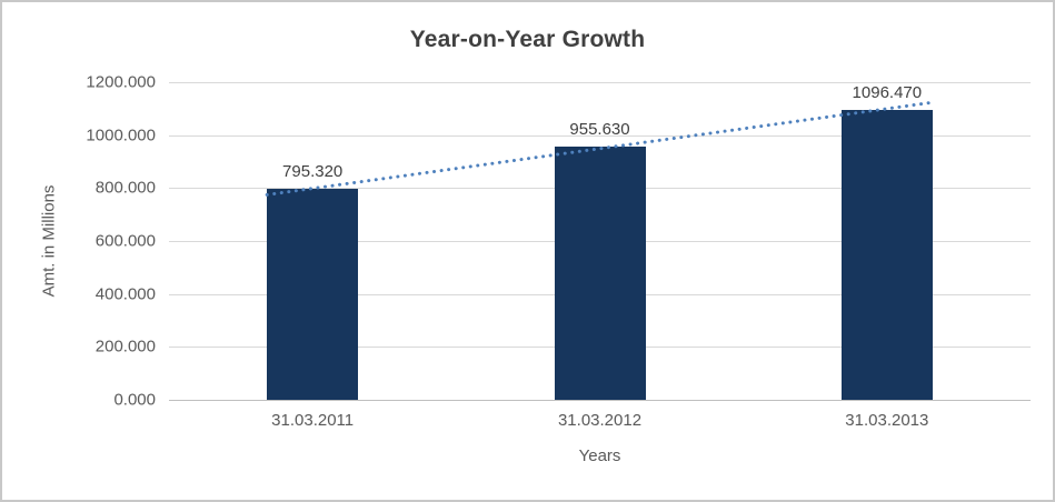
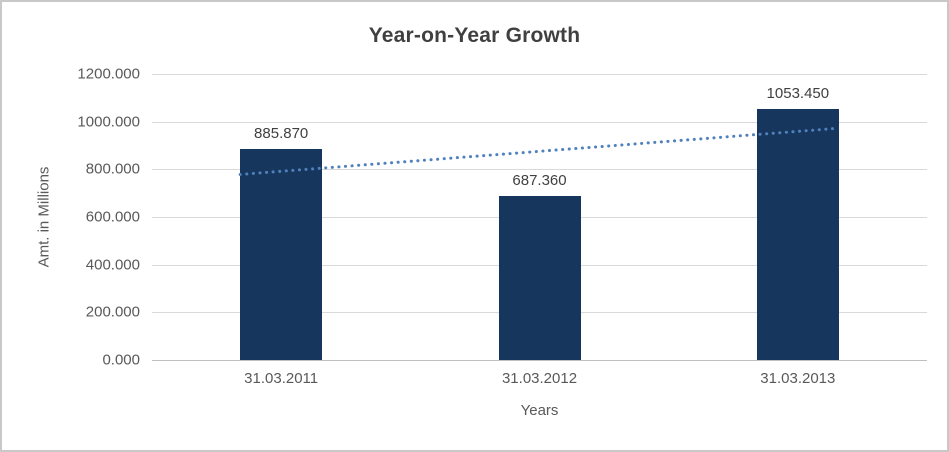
31.03.2011: 795.320 -> 885.870
31.03.2012: 955.630 -> 687.360
31.03.2013: 1096.470 -> 1053.450
